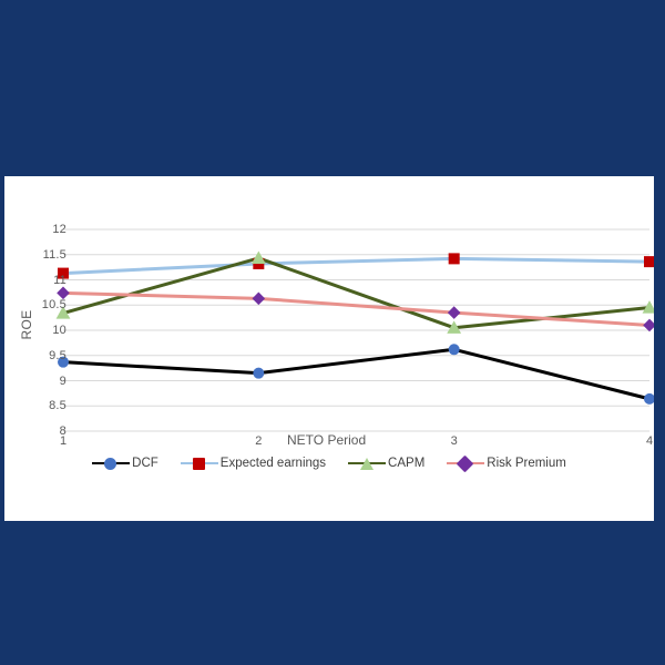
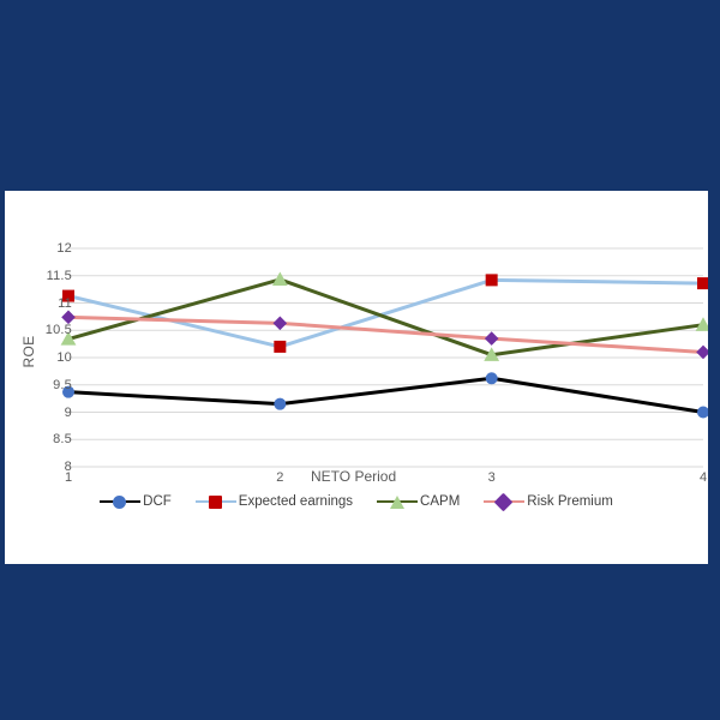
Expected earnings/2: 11.3 -> 10.2
DCF/4: 8.6 -> 9.0
CAPM/4: 10.4 -> 10.6
